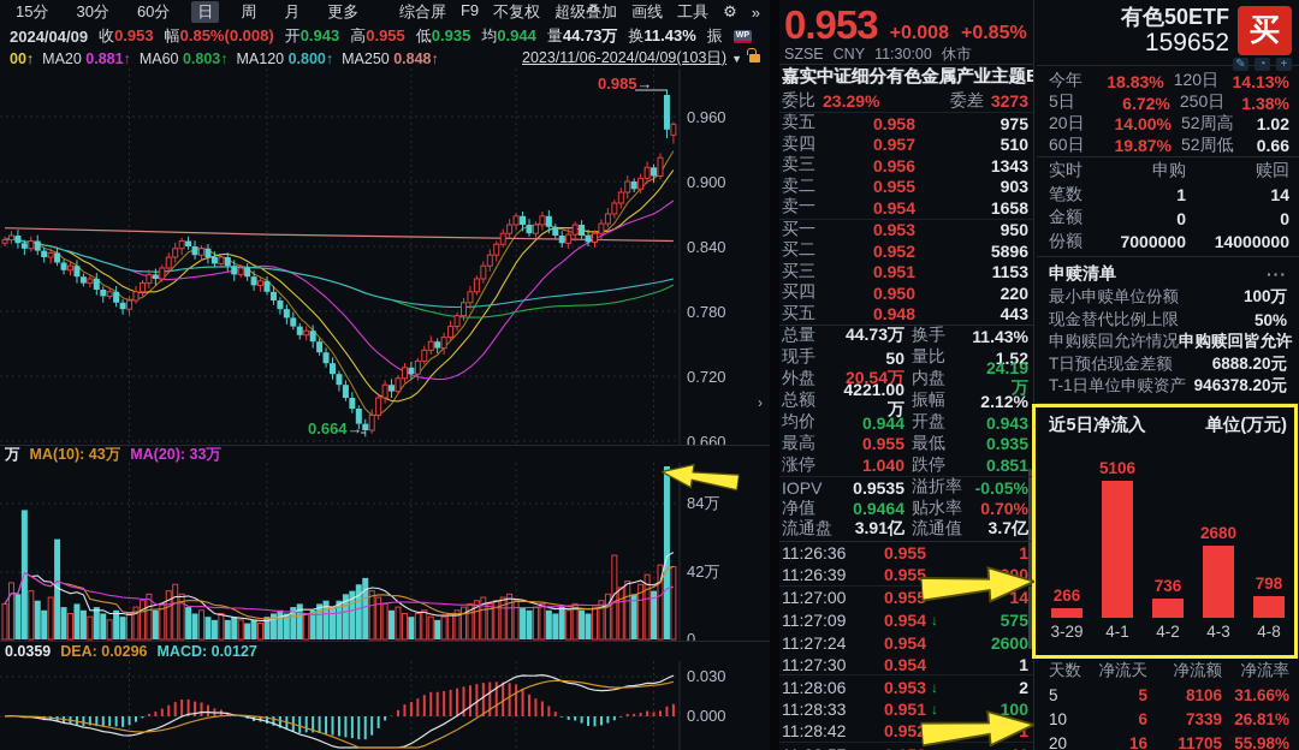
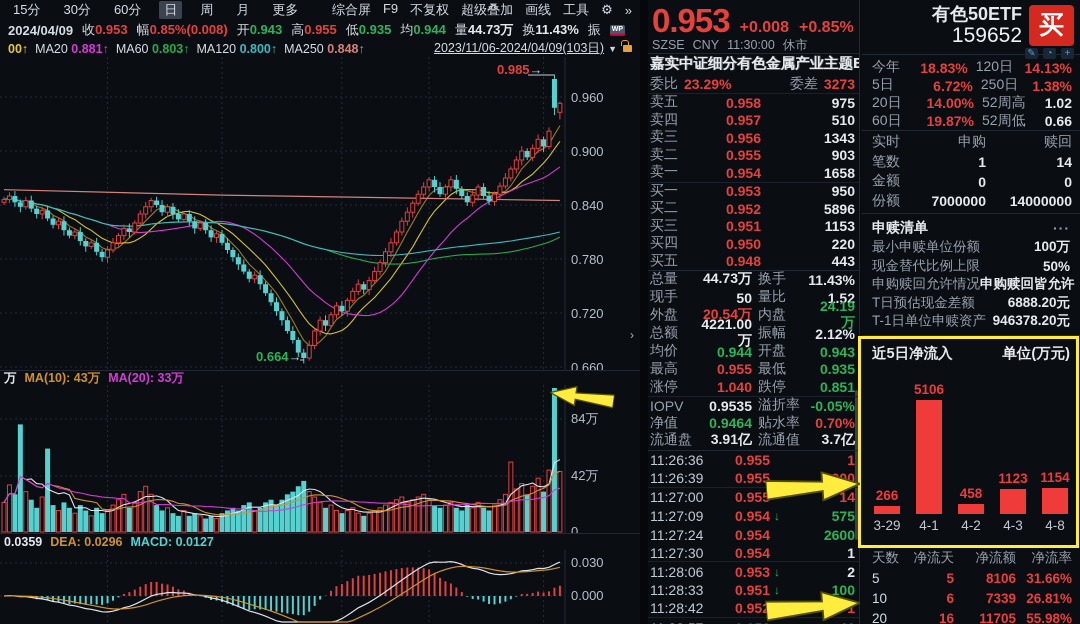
近5日净流入/4-2: 736 -> 458
近5日净流入/4-3: 2680 -> 1123
近5日净流入/4-8: 798 -> 1154
